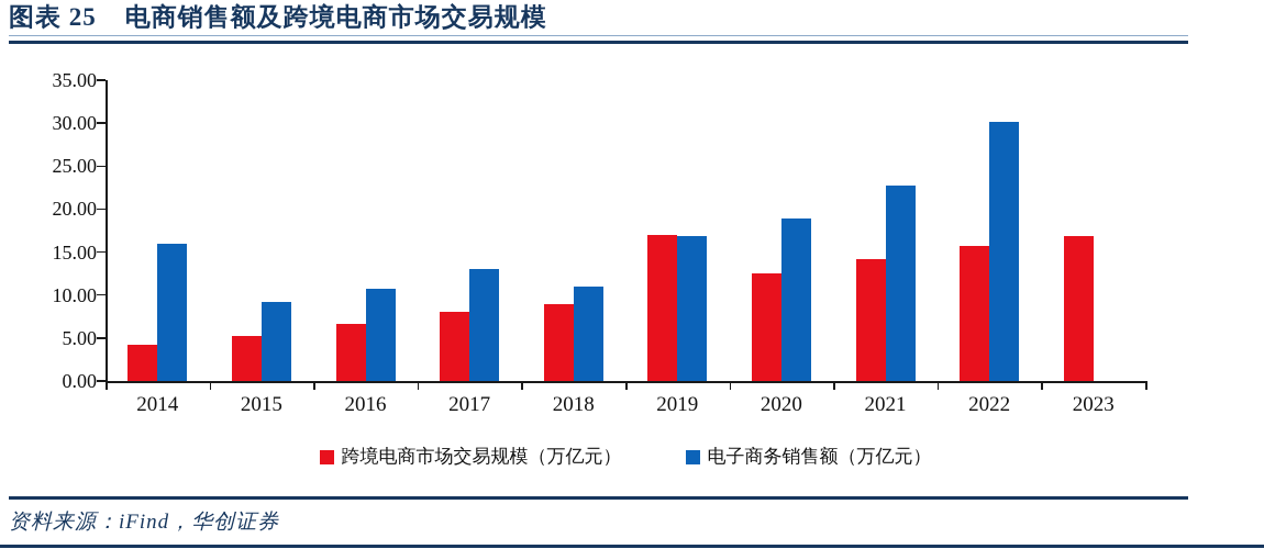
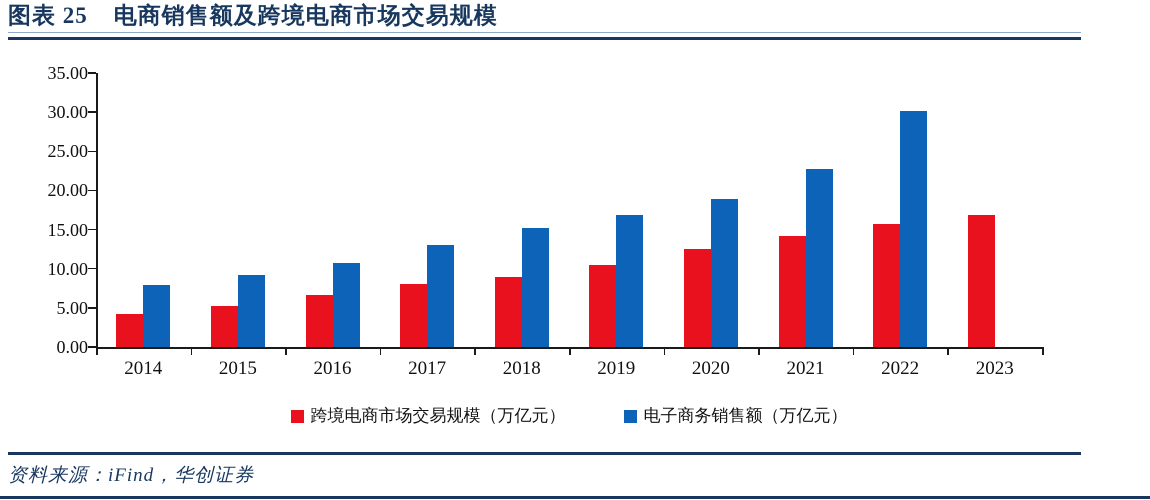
电子商务销售额（万亿元）/2014: 16 -> 8
电子商务销售额（万亿元）/2018: 11 -> 15
跨境电商市场交易规模（万亿元）/2019: 17 -> 10
